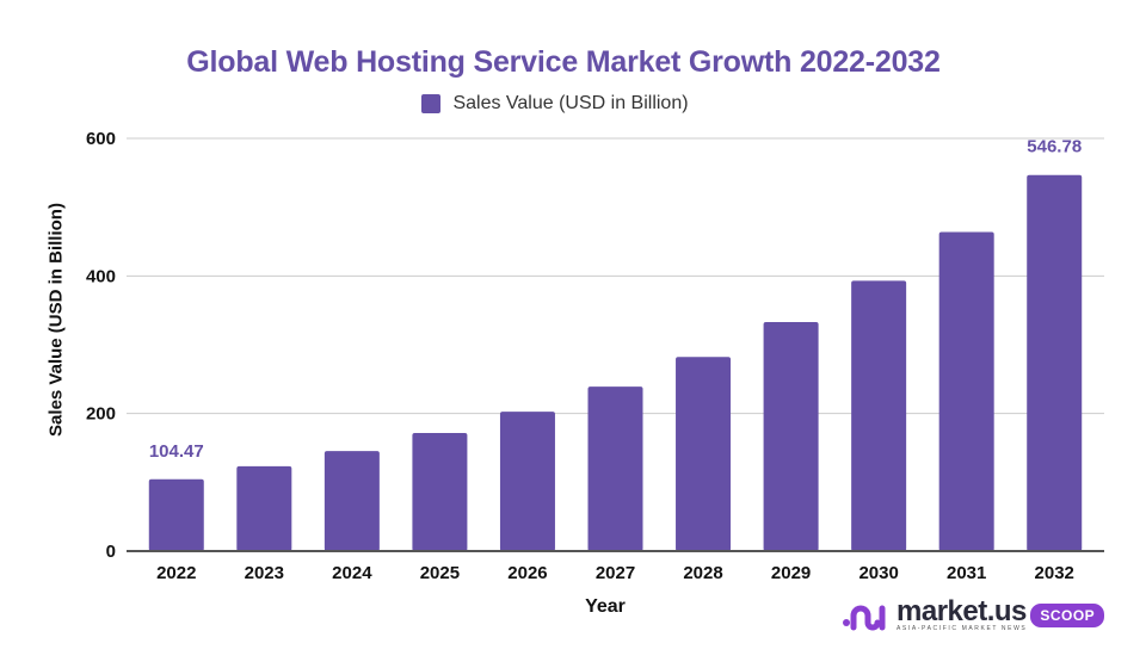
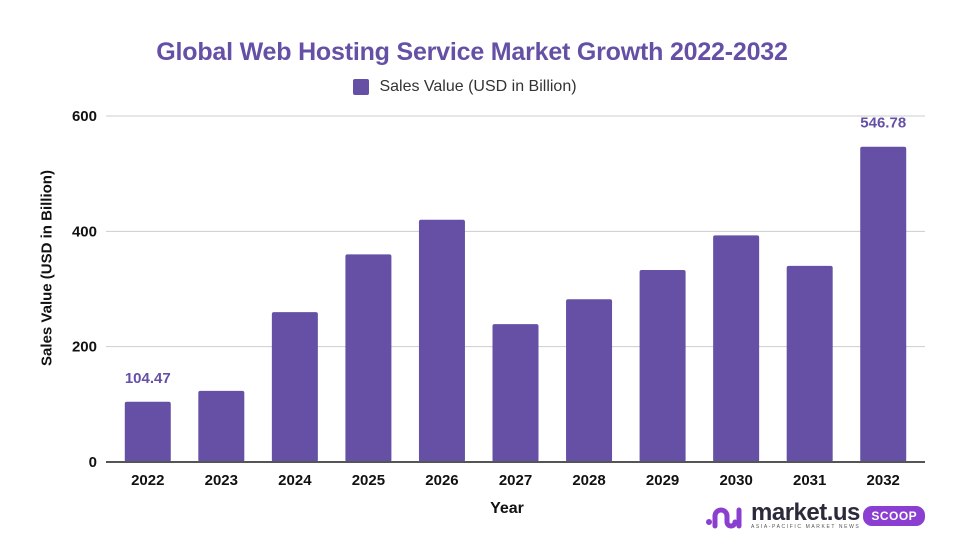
2024: 150 -> 260
2025: 170 -> 360
2026: 200 -> 420
2031: 460 -> 340
